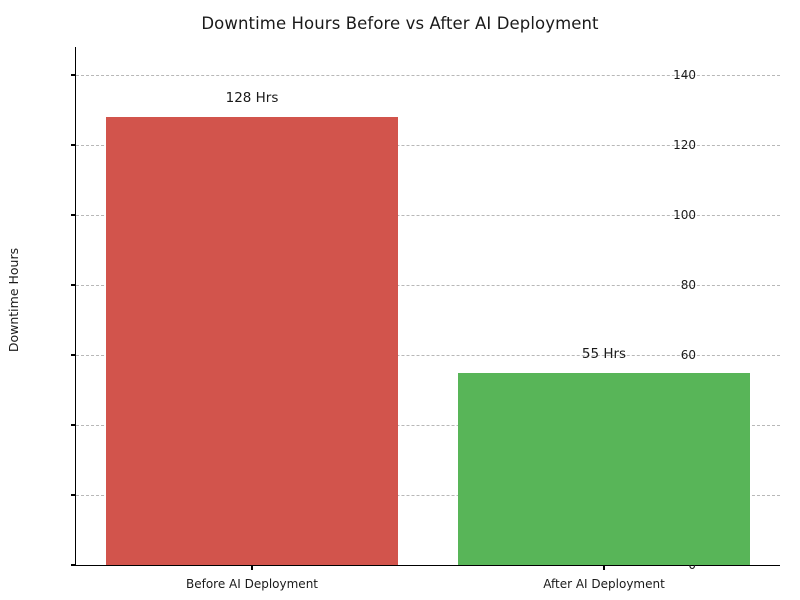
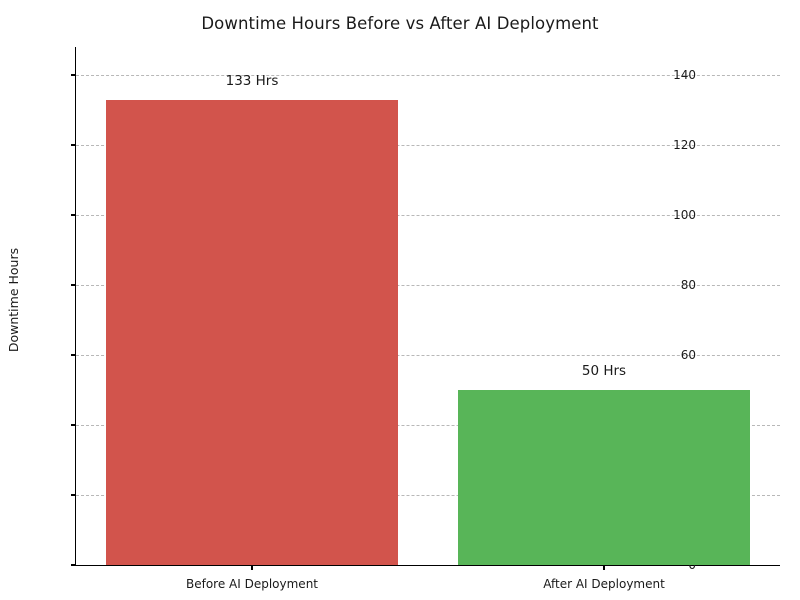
Before AI Deployment: 128 -> 133
After AI Deployment: 55 -> 50
